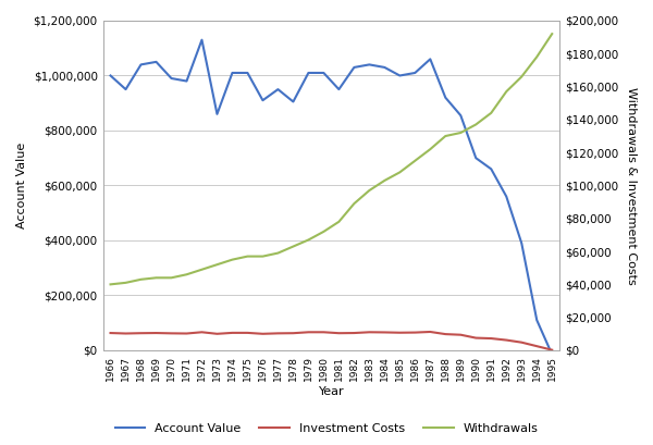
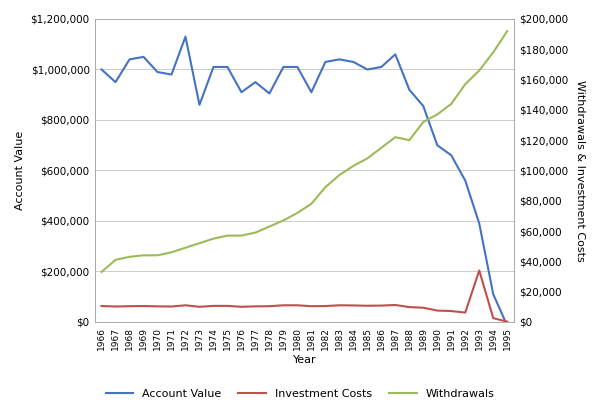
Withdrawals/1966: $40,000 -> $33,000
Account Value/1981: $950,000 -> $910,000
Withdrawals/1988: $130,000 -> $120,000
Investment Costs/1993: $5,000 -> $34,000
